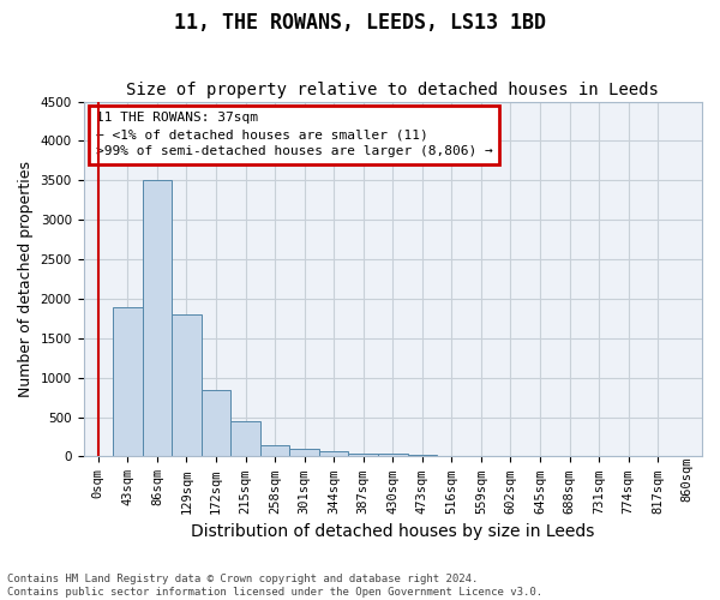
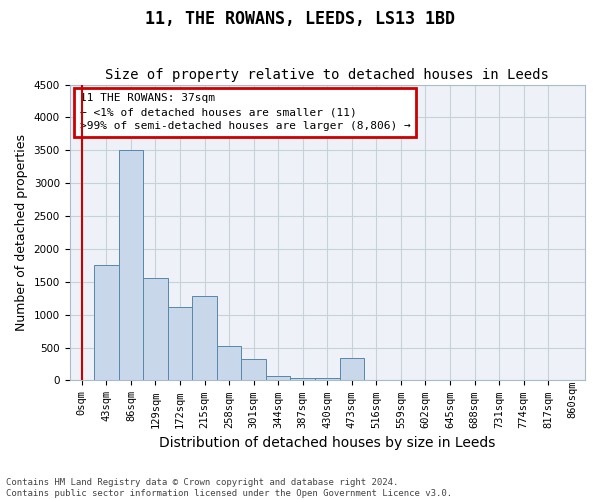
43sqm: 1900 -> 1760
129sqm: 1800 -> 1560
172sqm: 850 -> 1120
215sqm: 450 -> 1280
258sqm: 150 -> 520
301sqm: 100 -> 320
473sqm: 20 -> 340
